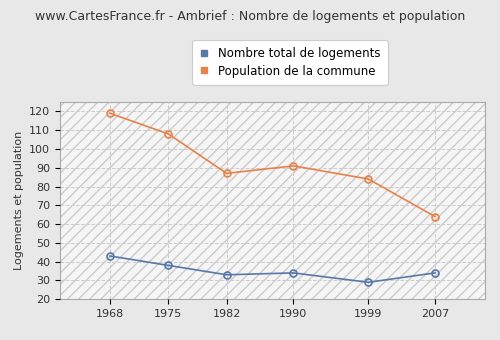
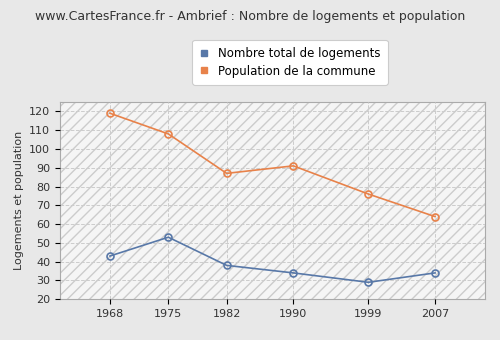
Nombre total de logements/1975: 38 -> 53
Nombre total de logements/1982: 33 -> 38
Population de la commune/1999: 84 -> 76
